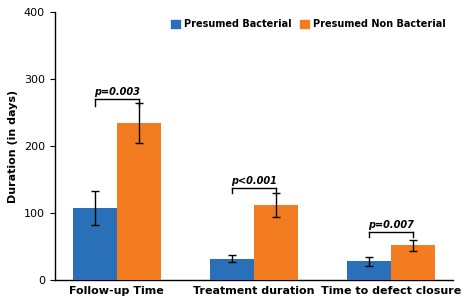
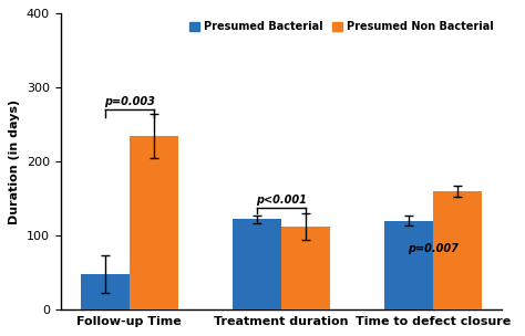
Presumed Bacterial/Follow-up Time: 108 -> 48
Presumed Bacterial/Treatment duration: 32 -> 122
Presumed Bacterial/Time to defect closure: 28 -> 120
Presumed Non Bacterial/Time to defect closure: 52 -> 160
